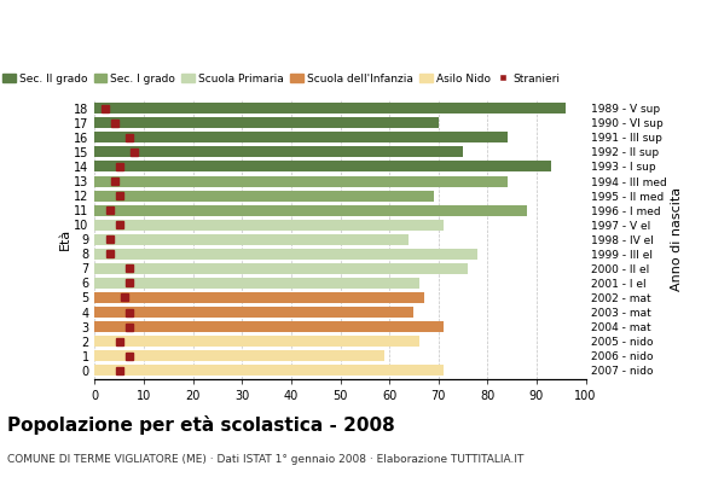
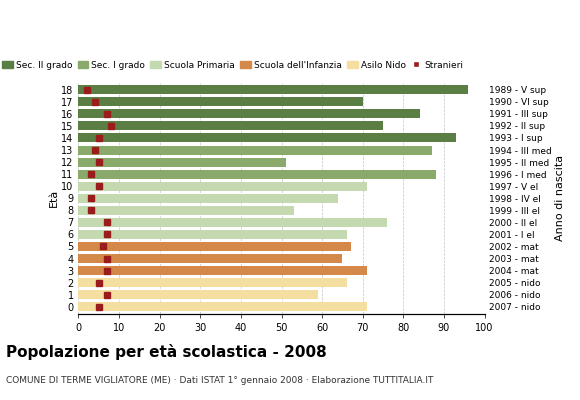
13: 84 -> 87
12: 69 -> 51
8: 78 -> 53
